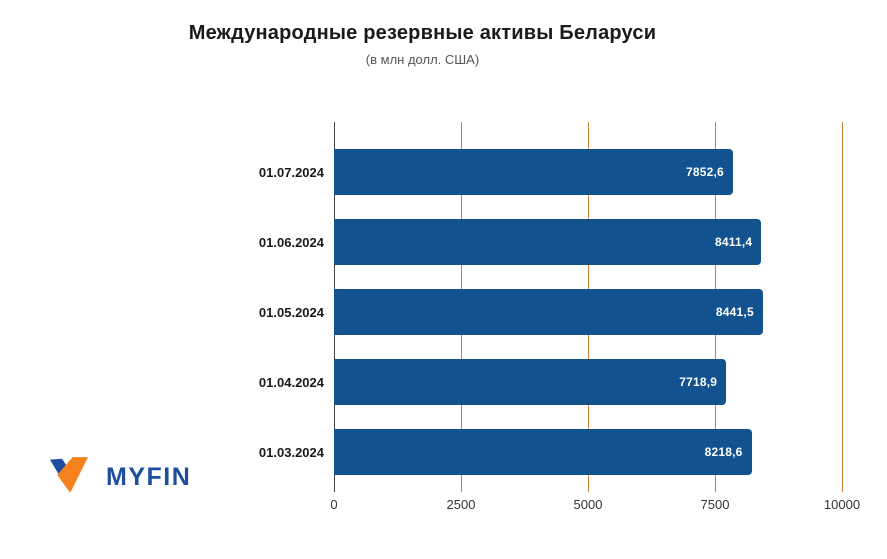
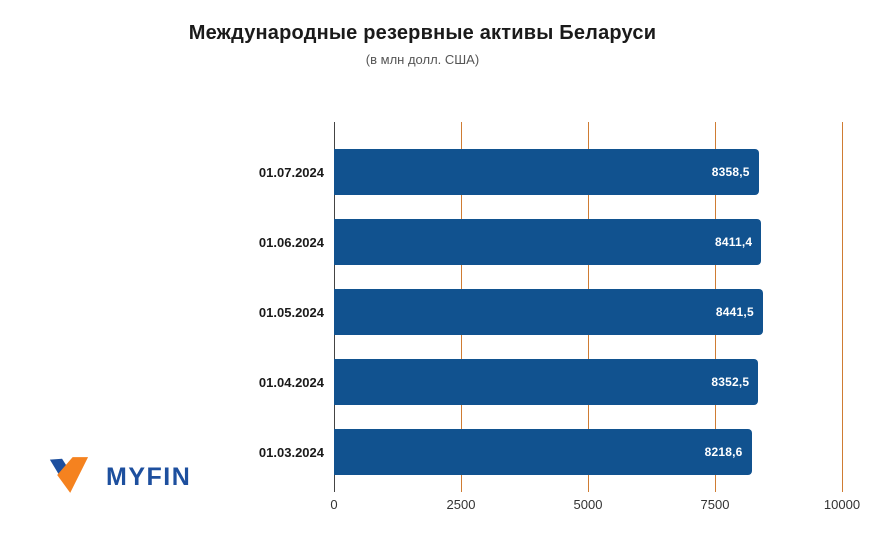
01.07.2024: 7852,6 -> 8358,5
01.04.2024: 7718,9 -> 8352,5
